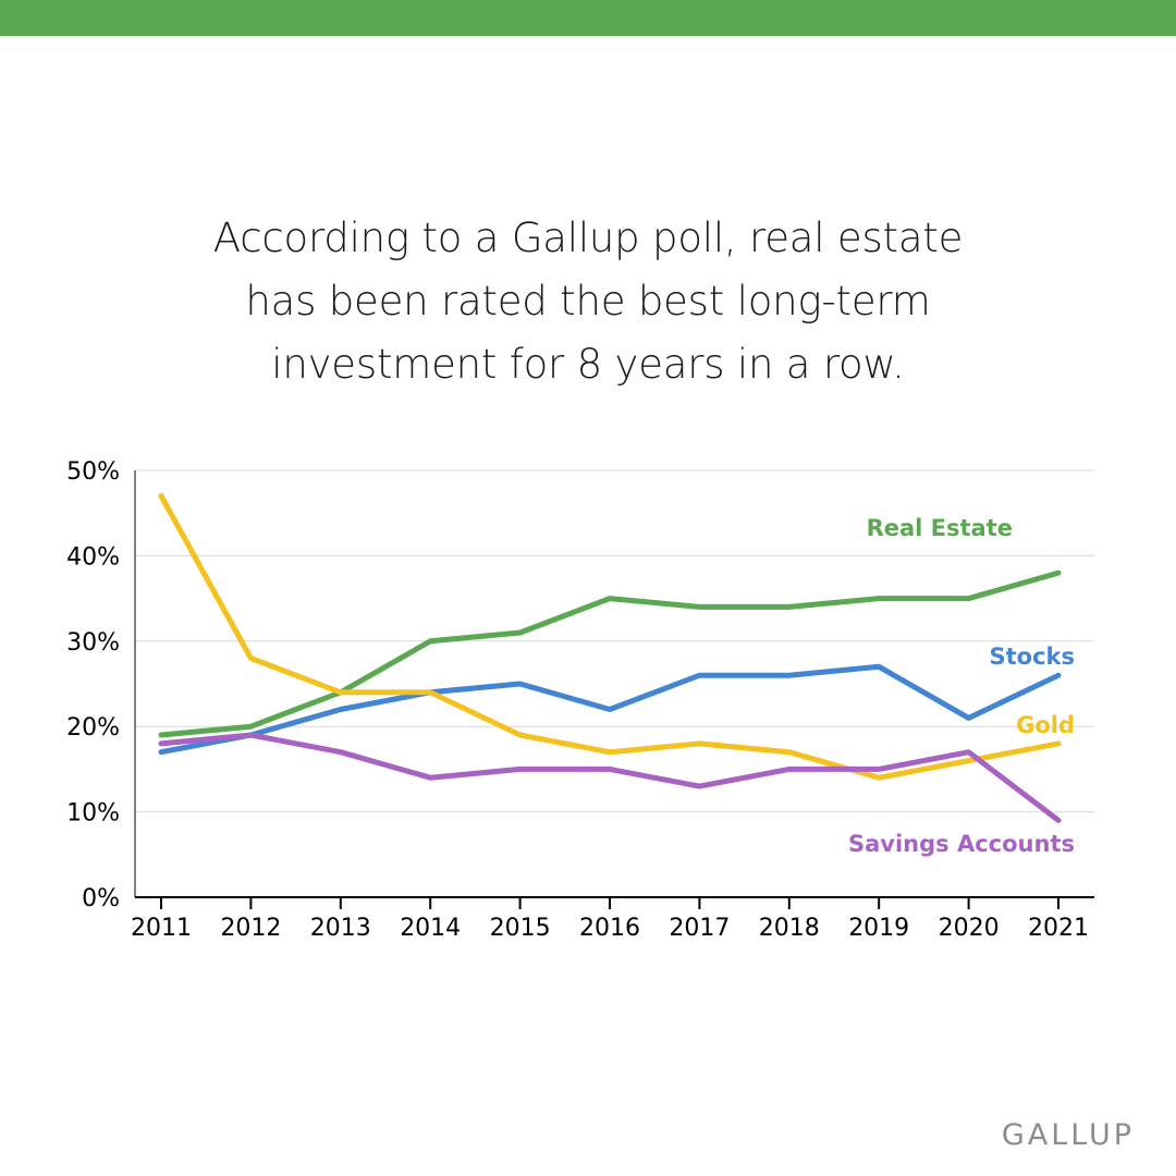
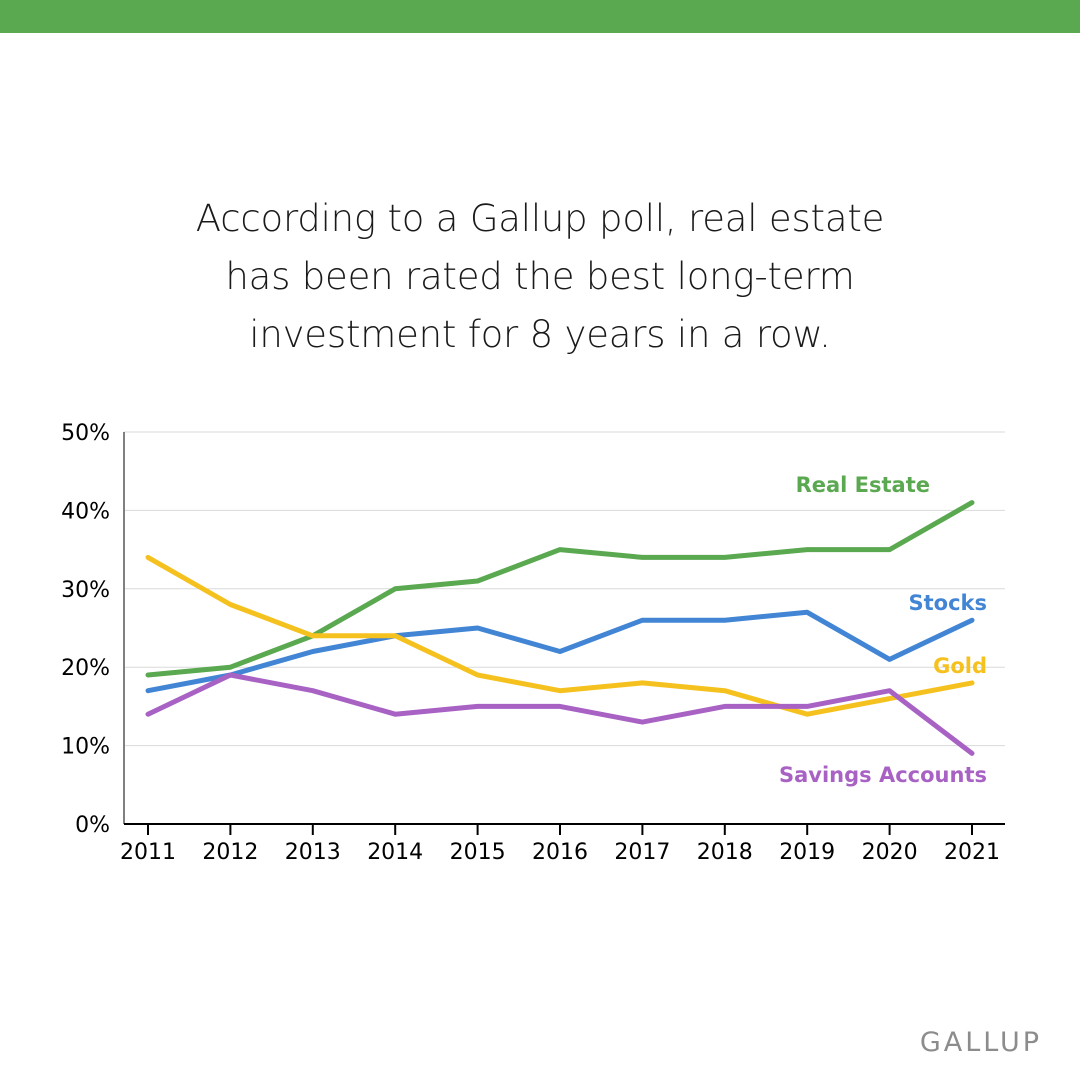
Gold/2011: 47% -> 34%
Savings Accounts/2011: 18% -> 14%
Real Estate/2021: 38% -> 41%
